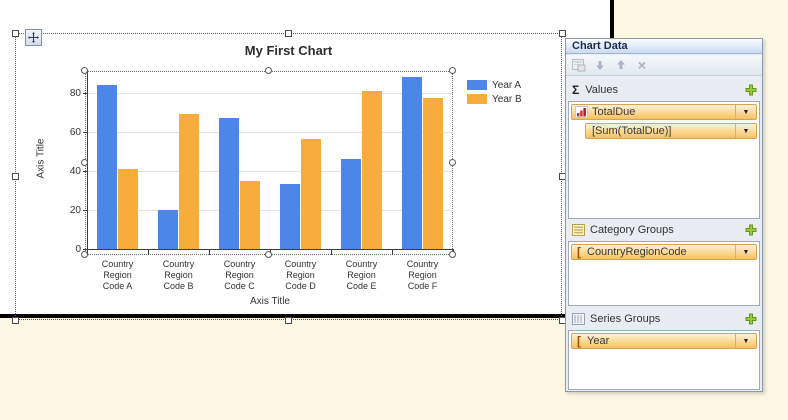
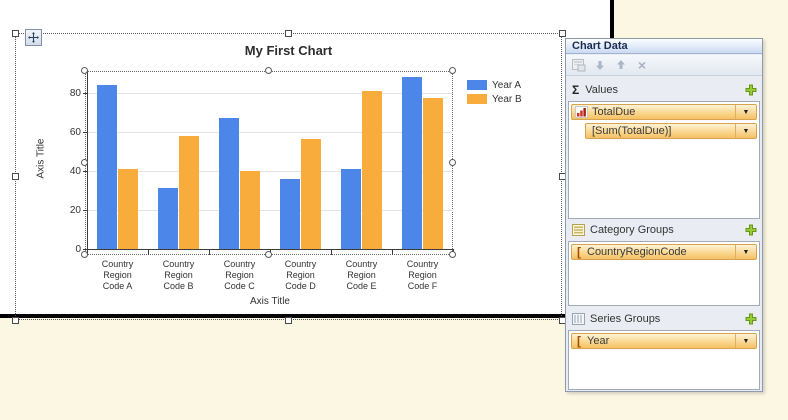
Year A/Country Region Code B: 20 -> 31
Year B/Country Region Code B: 69 -> 58
Year B/Country Region Code C: 35 -> 40
Year A/Country Region Code D: 33 -> 36
Year A/Country Region Code E: 46 -> 41
